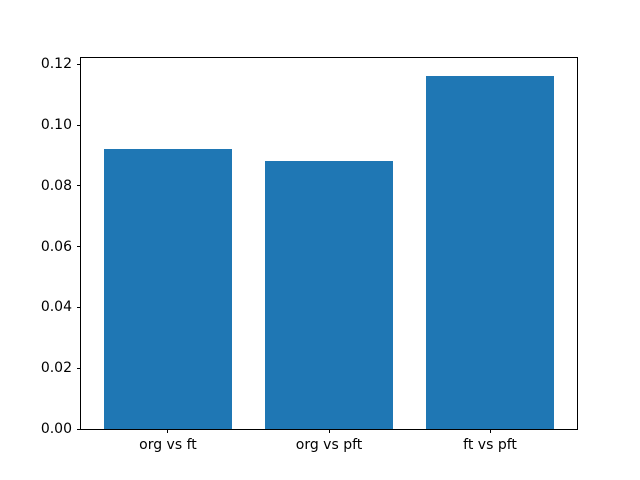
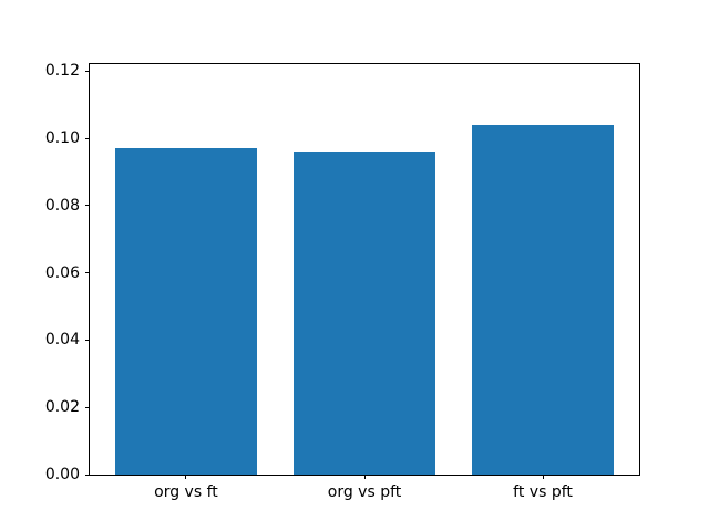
org vs ft: 0.092 -> 0.097
org vs pft: 0.088 -> 0.096
ft vs pft: 0.116 -> 0.104
